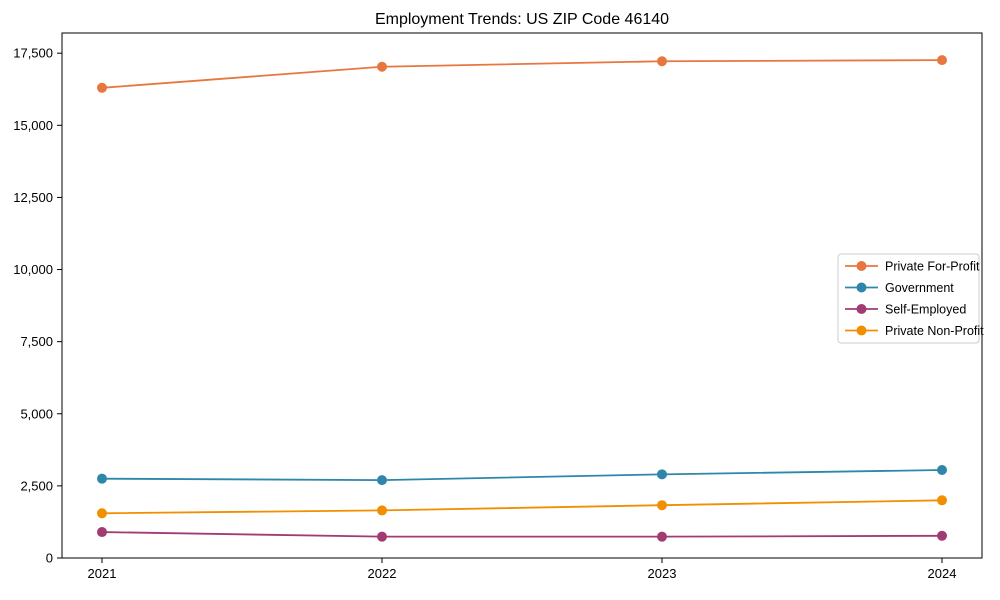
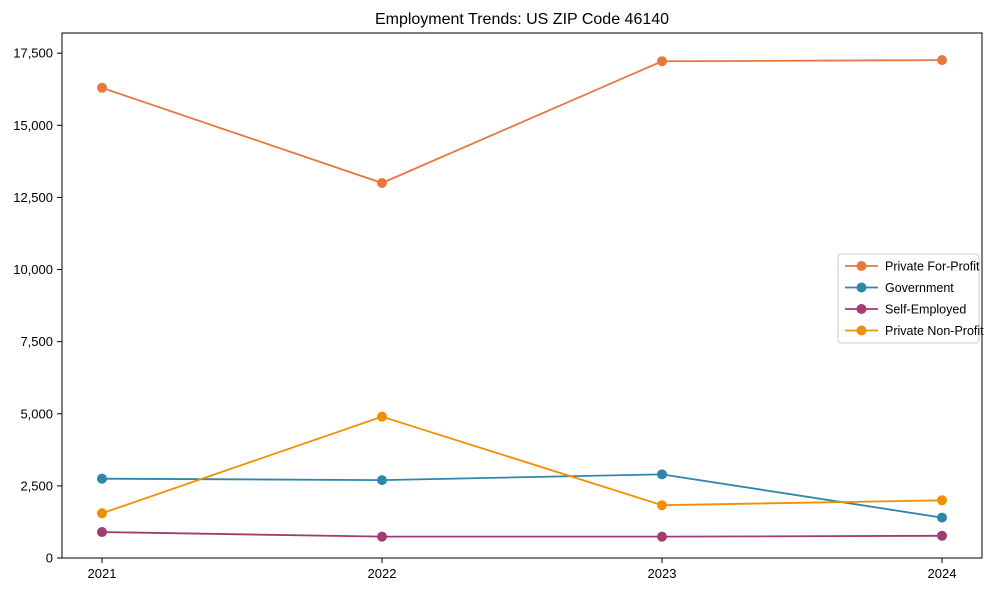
Private For-Profit/2022: 17000 -> 13000
Private Non-Profit/2022: 1600 -> 4900
Government/2024: 3000 -> 1400
